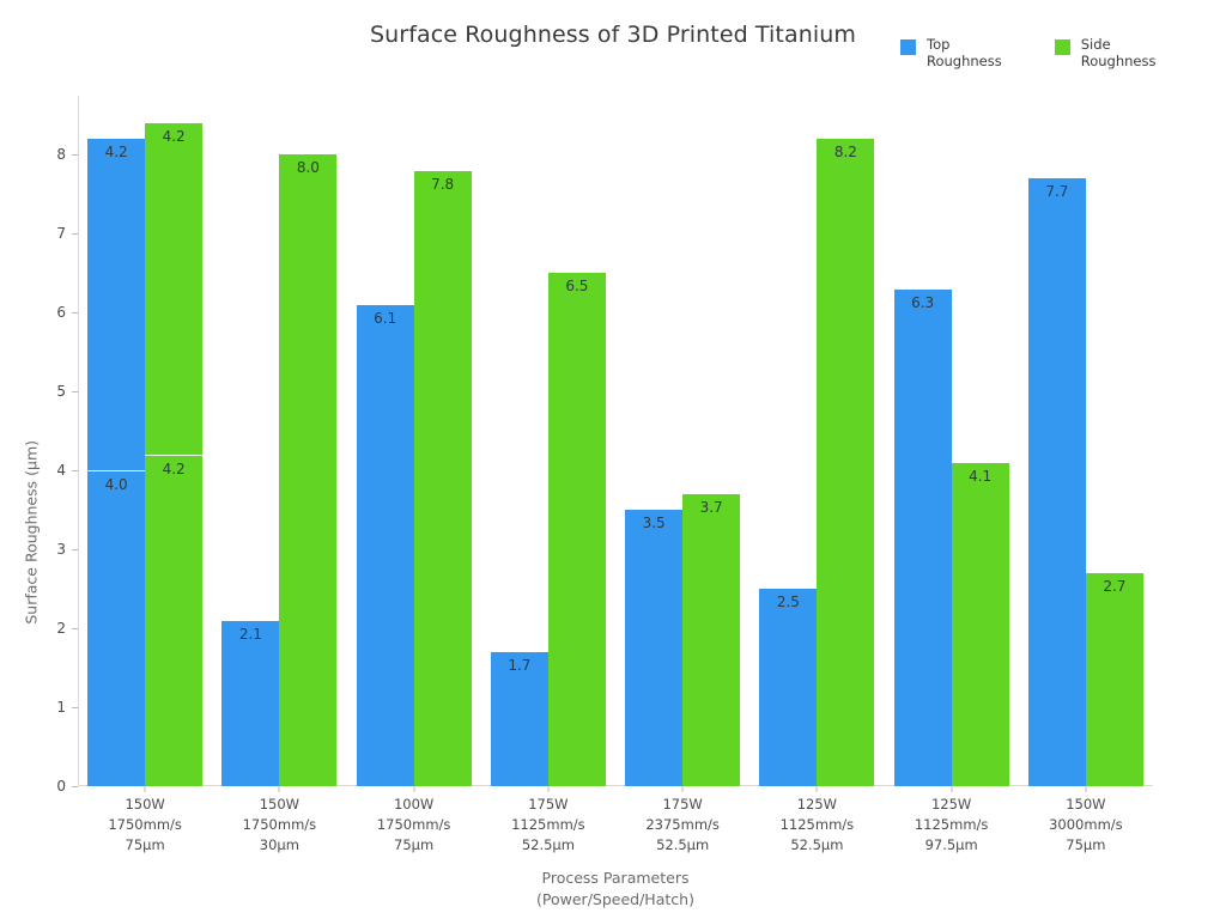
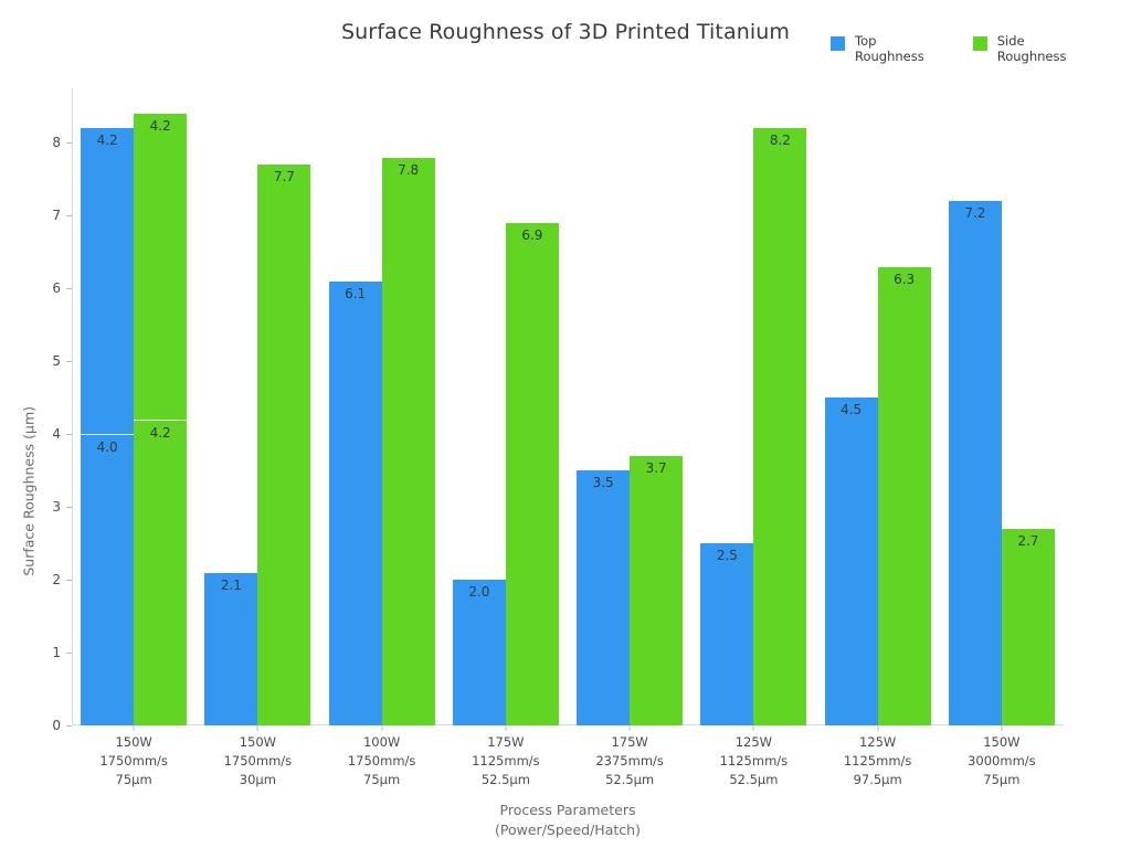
Side Roughness/150W 1750mm/s 30μm: 8.0 -> 7.7
Top Roughness/175W 1125mm/s 52.5μm: 1.7 -> 2.0
Side Roughness/175W 1125mm/s 52.5μm: 6.5 -> 6.9
Top Roughness/125W 1125mm/s 97.5μm: 6.3 -> 4.5
Side Roughness/125W 1125mm/s 97.5μm: 4.1 -> 6.3
Top Roughness/150W 3000mm/s 75μm: 7.7 -> 7.2
